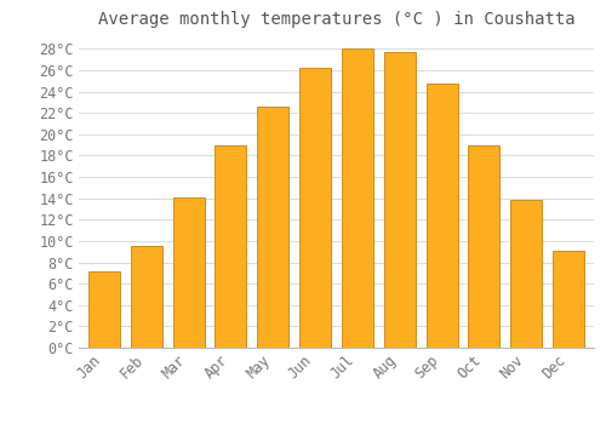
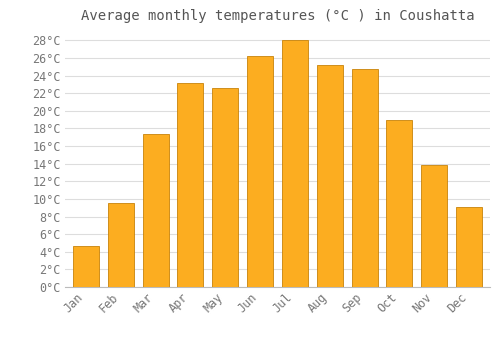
Jan: 7.2°C -> 4.6°C
Mar: 14.1°C -> 17.4°C
Apr: 19.0°C -> 23.2°C
Aug: 27.7°C -> 25.2°C
